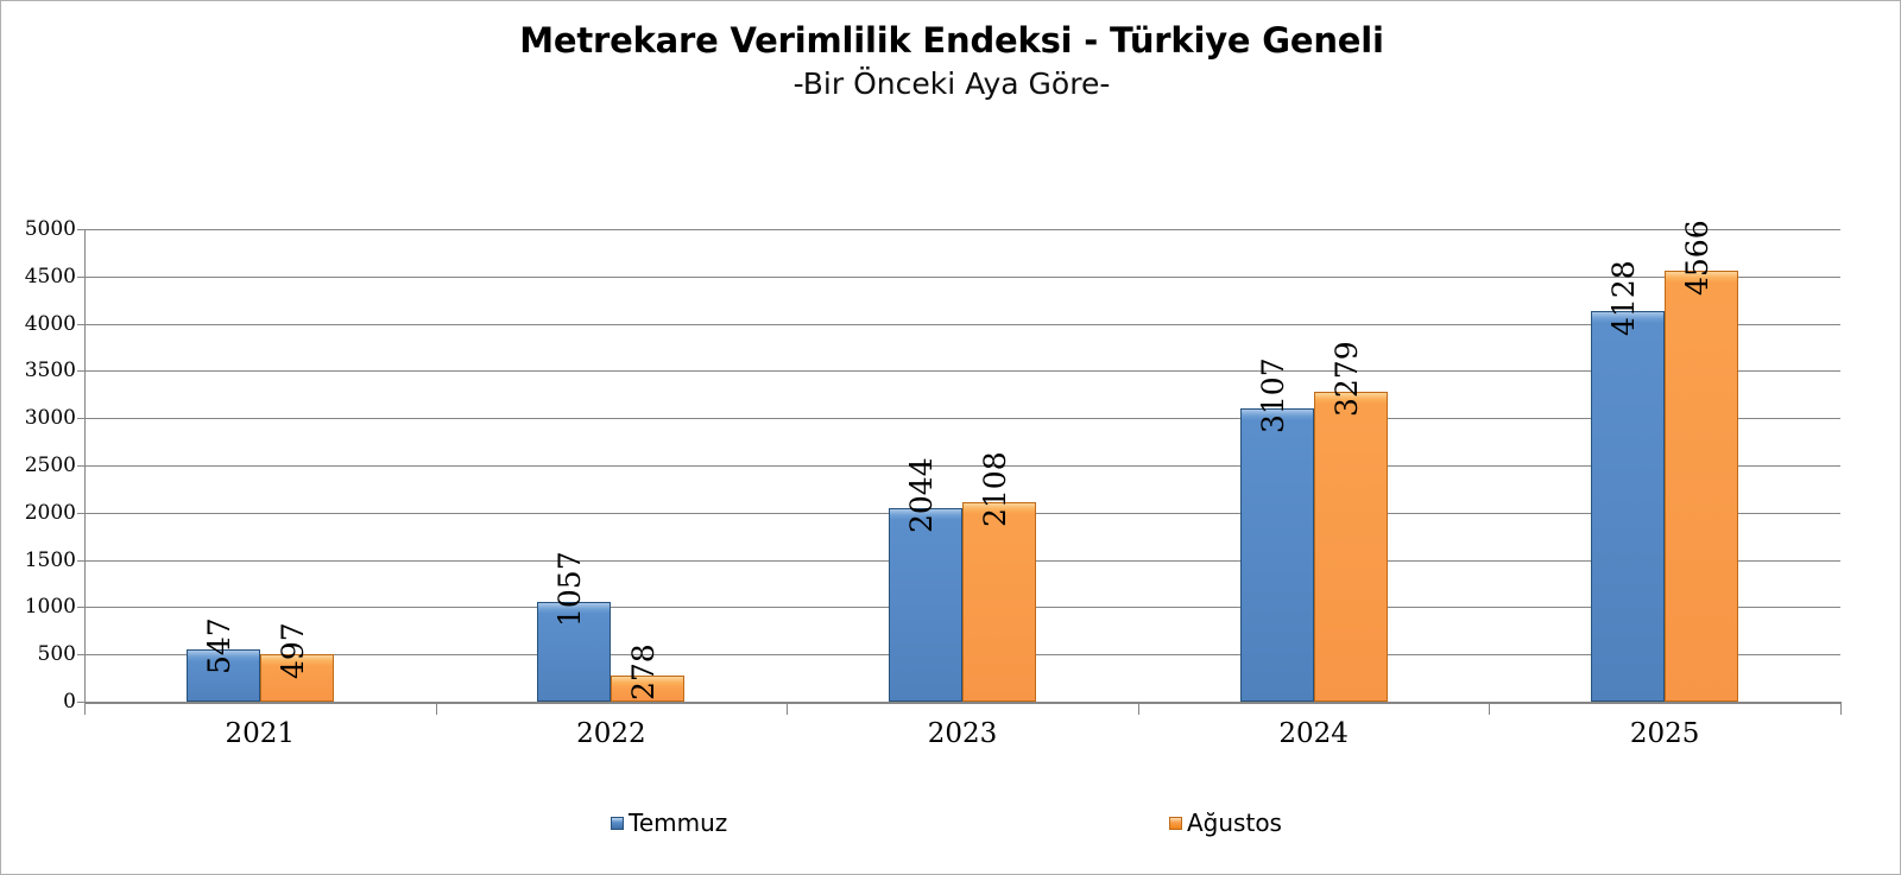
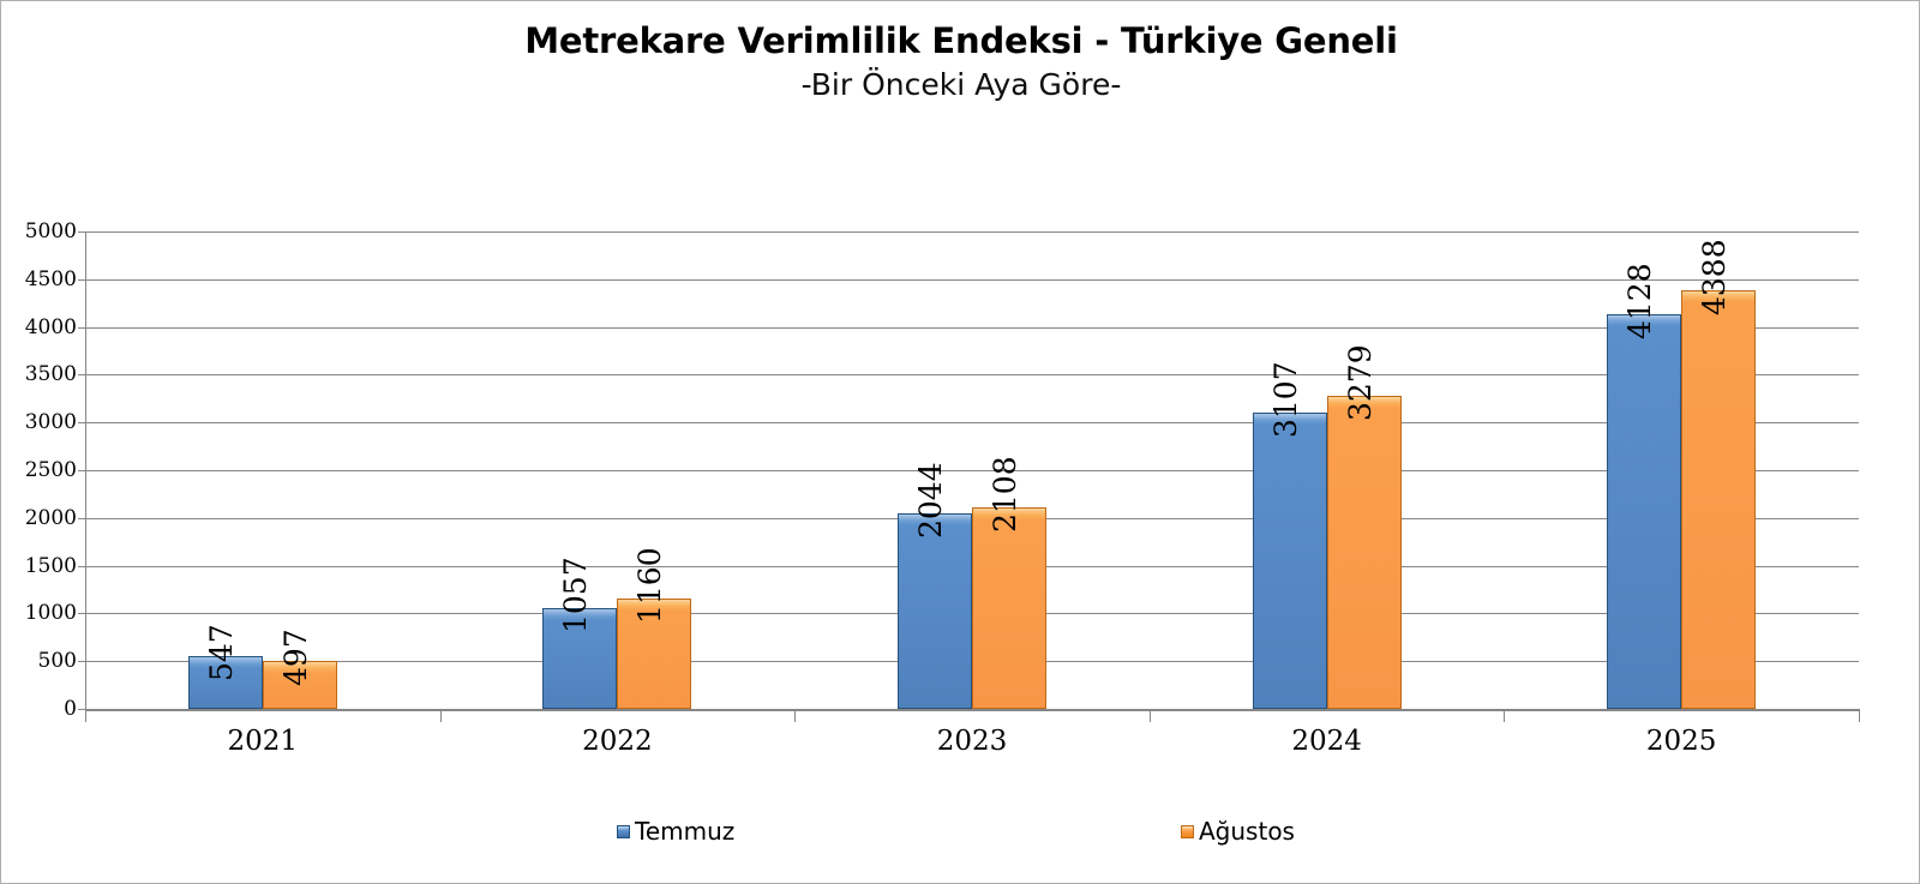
Ağustos/2022: 278 -> 1160
Ağustos/2025: 4566 -> 4388
